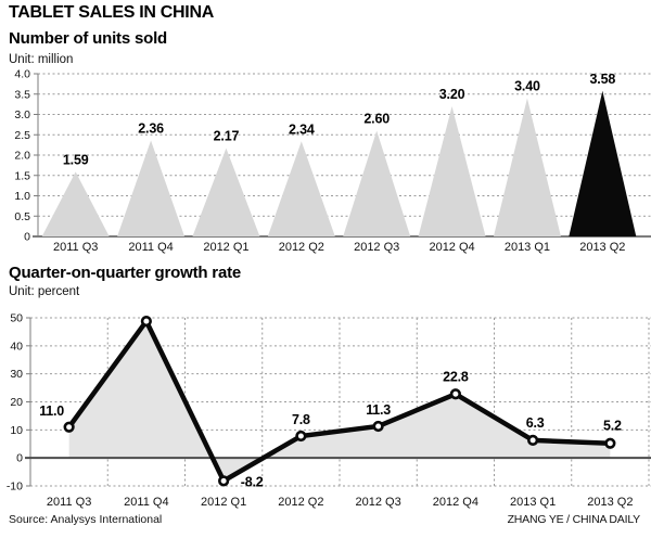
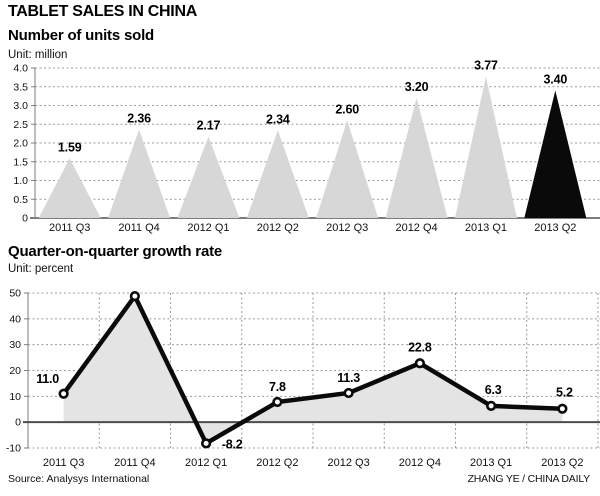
Number of units sold/2013 Q1: 3.40 -> 3.77
Number of units sold/2013 Q2: 3.58 -> 3.40
